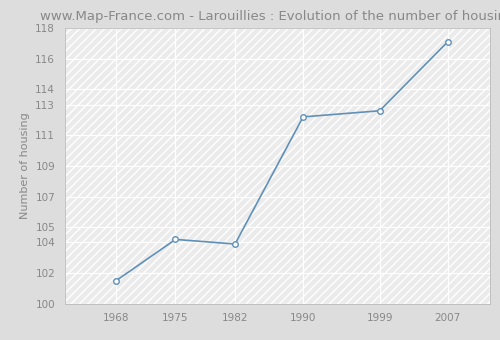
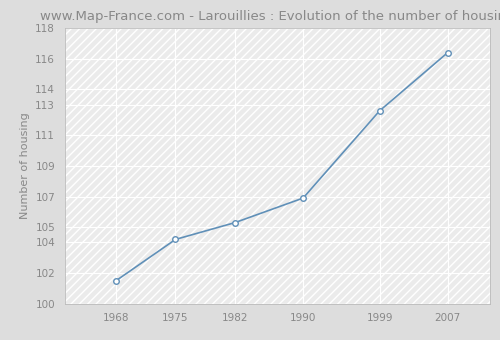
1982: 103.9 -> 105.3
1990: 112.2 -> 106.9
2007: 117.1 -> 116.4
